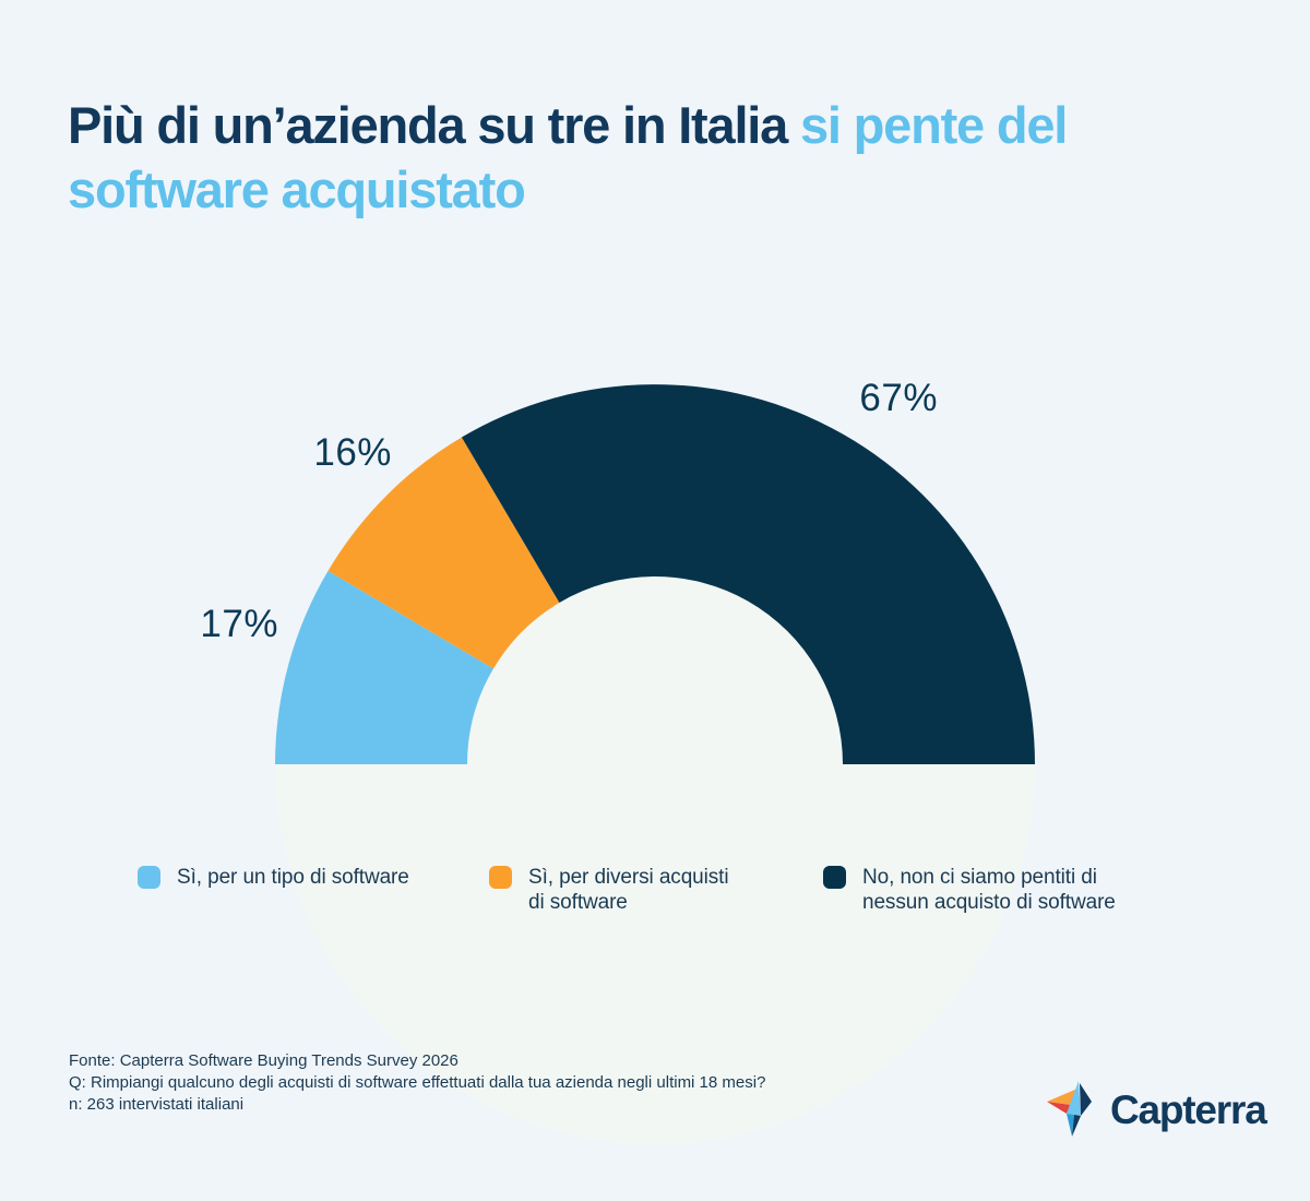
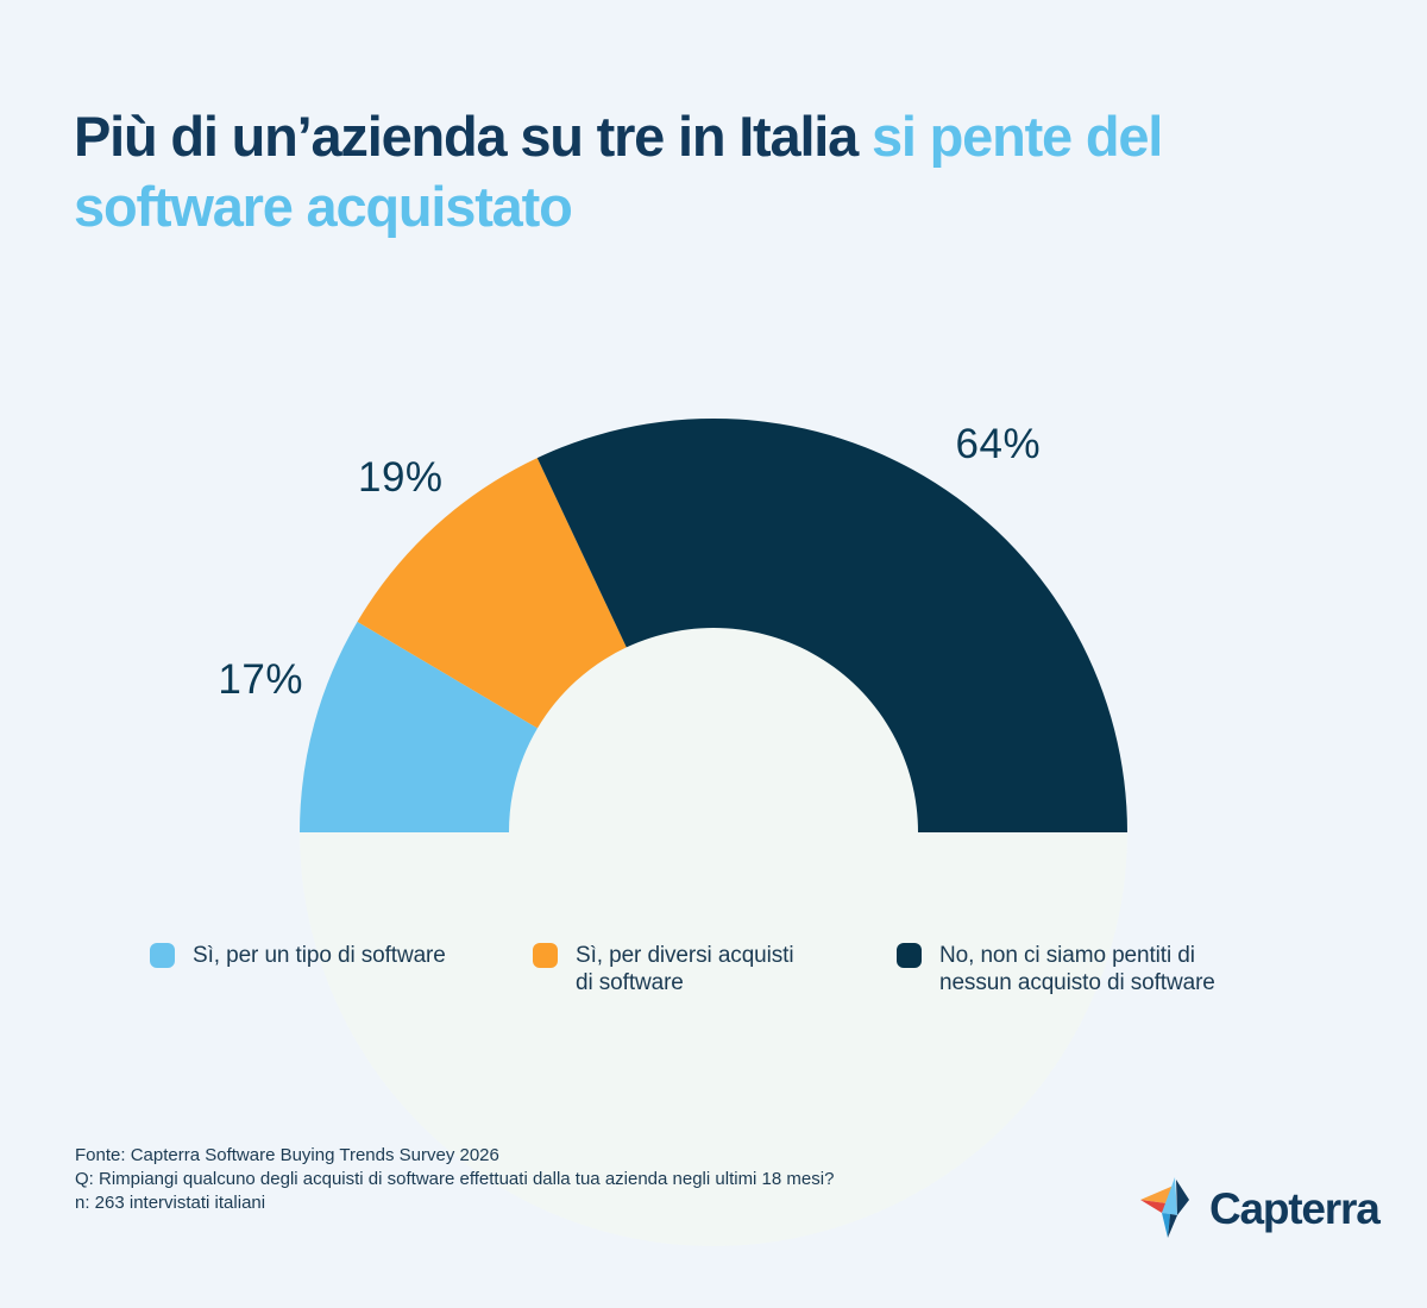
Sì, per diversi acquisti di software: 16% -> 19%
No, non ci siamo pentiti di nessun acquisto di software: 67% -> 64%
